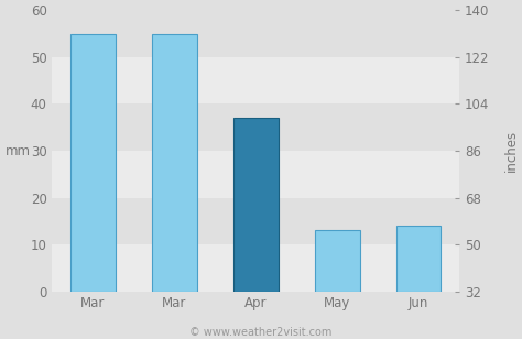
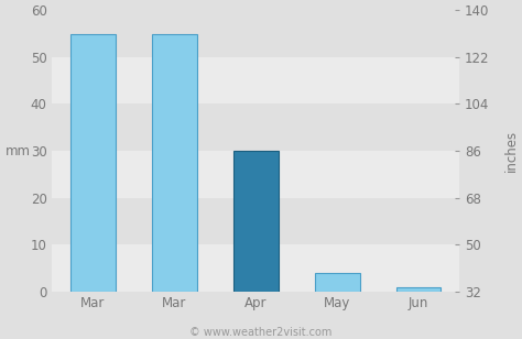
Apr: 37 -> 30
May: 13 -> 4
Jun: 14 -> 1
